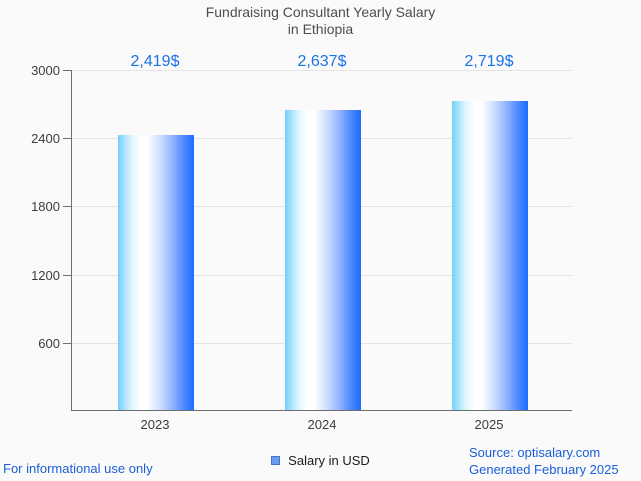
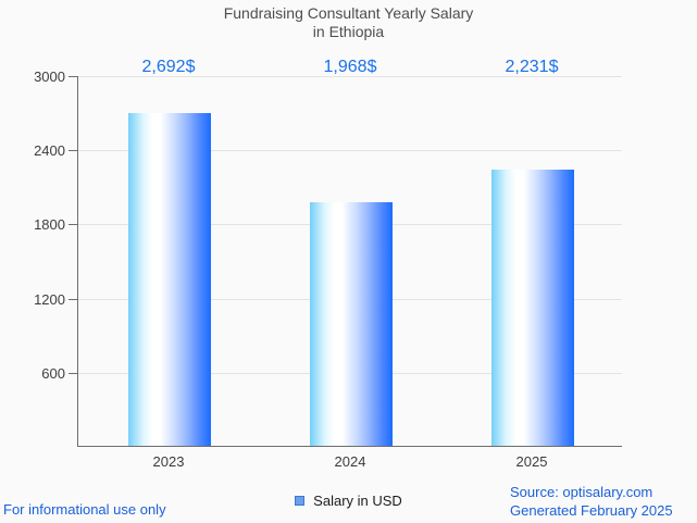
2023: 2,419 -> 2,692
2024: 2,637 -> 1,968
2025: 2,719 -> 2,231
